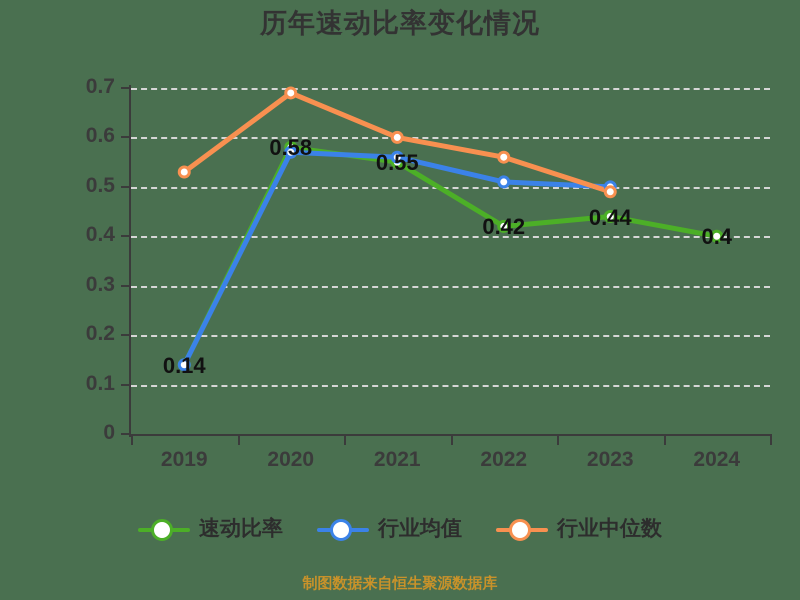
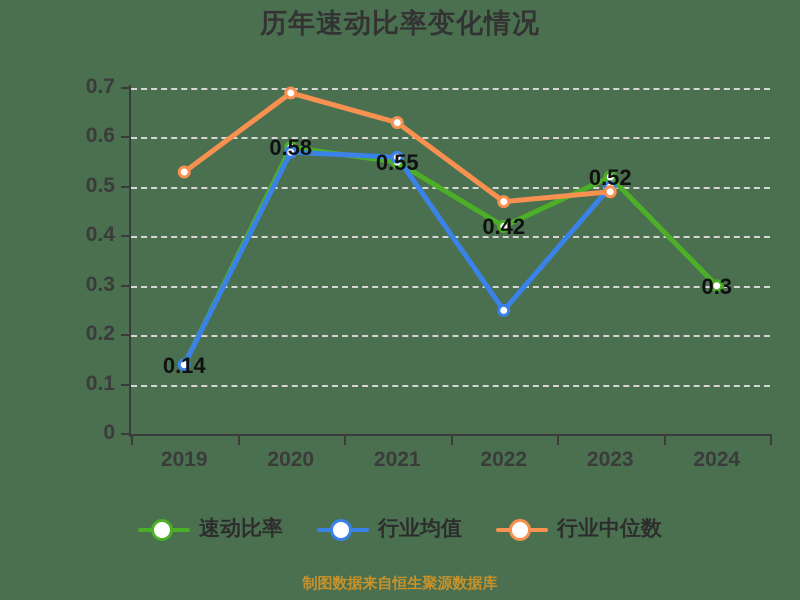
行业中位数/2021: 0.60 -> 0.63
行业均值/2022: 0.51 -> 0.25
行业中位数/2022: 0.56 -> 0.47
速动比率/2023: 0.44 -> 0.52
速动比率/2024: 0.4 -> 0.3
